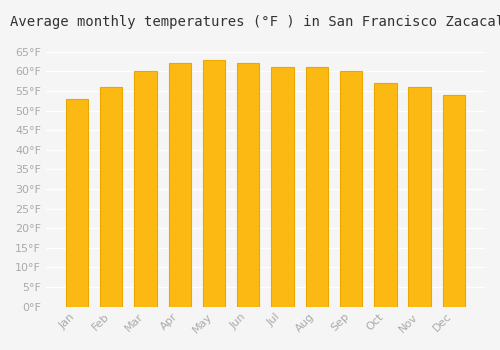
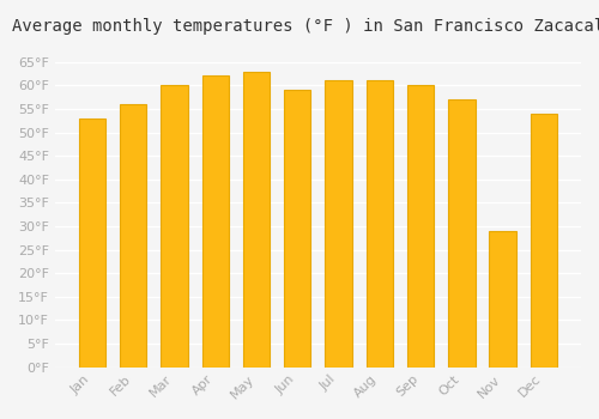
Jun: 62°F -> 59°F
Nov: 56°F -> 29°F
